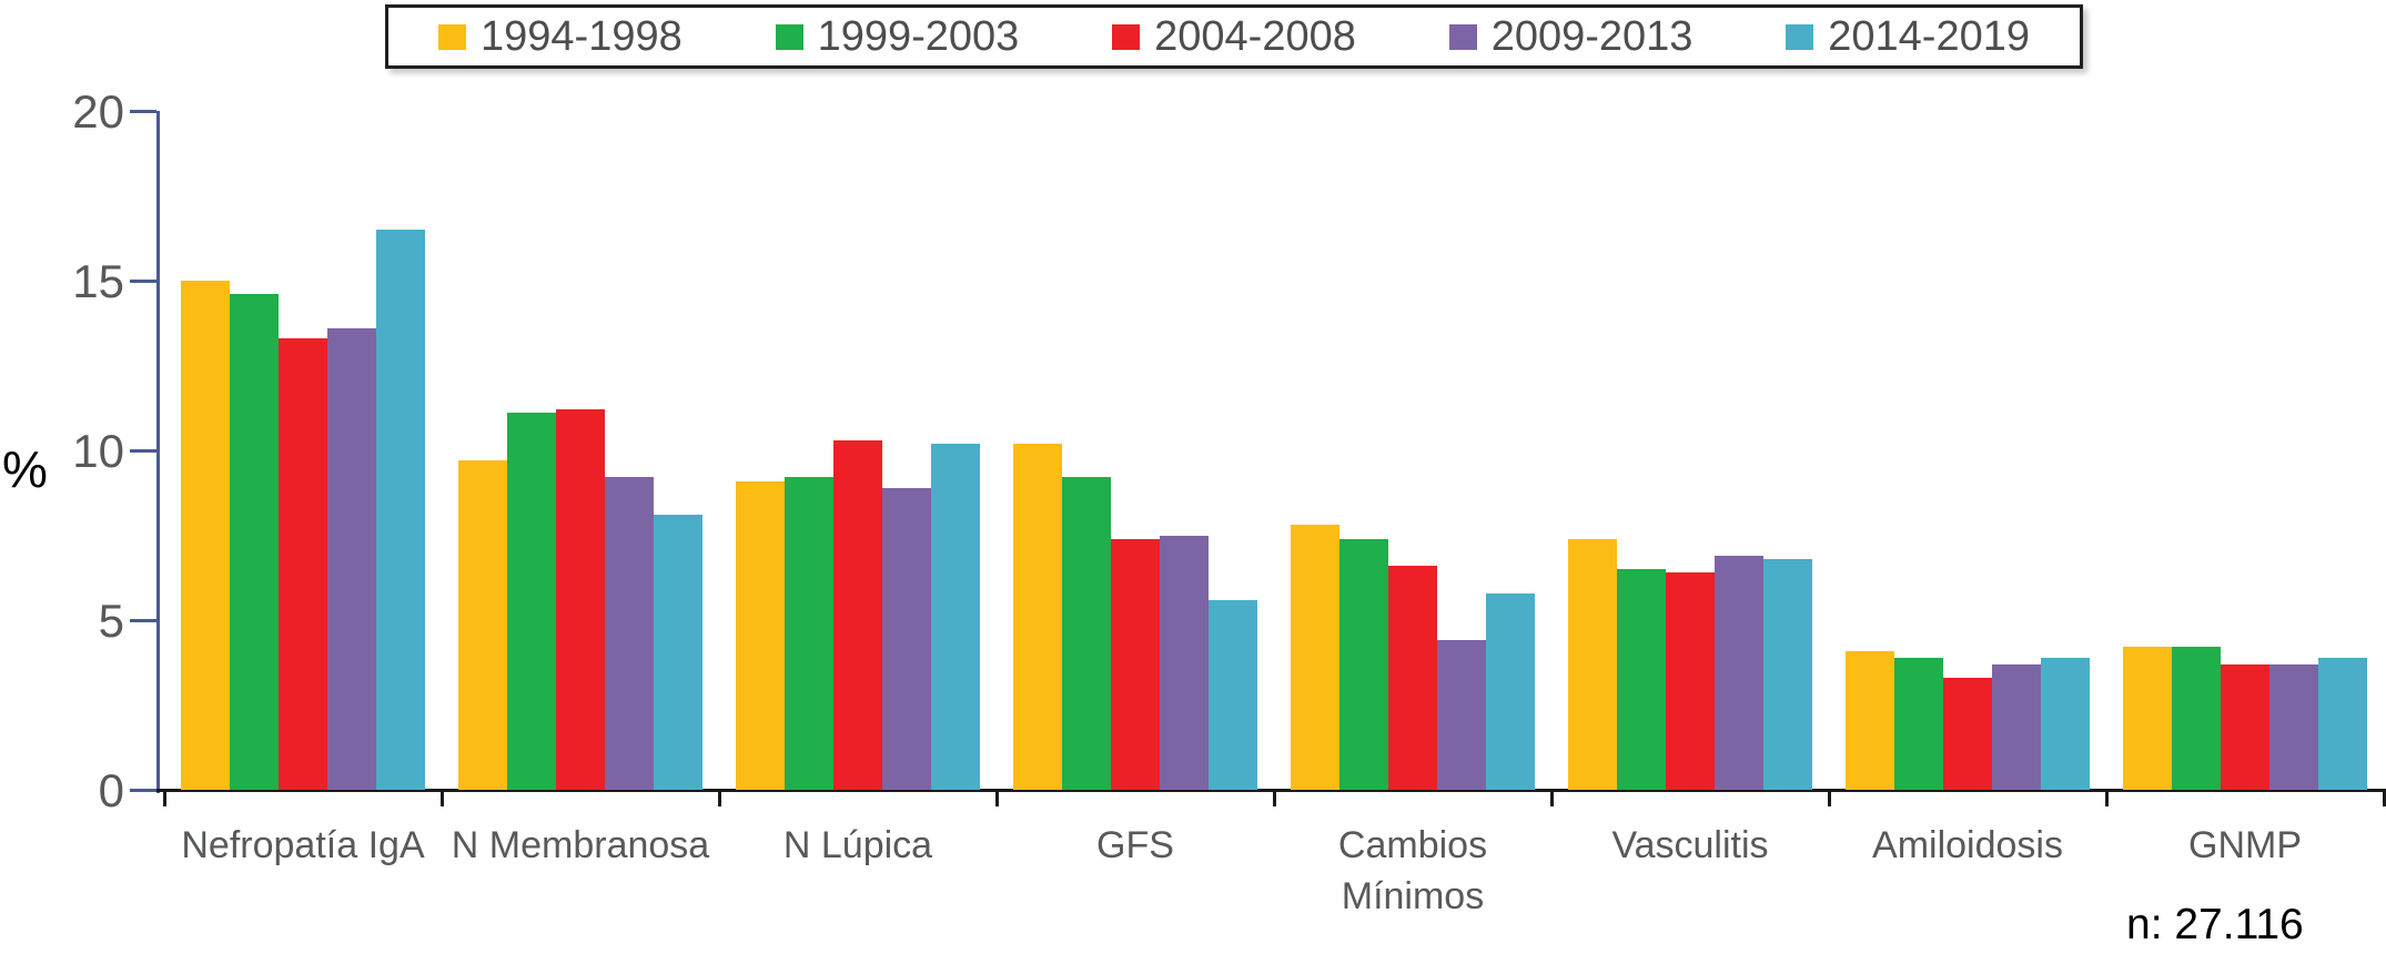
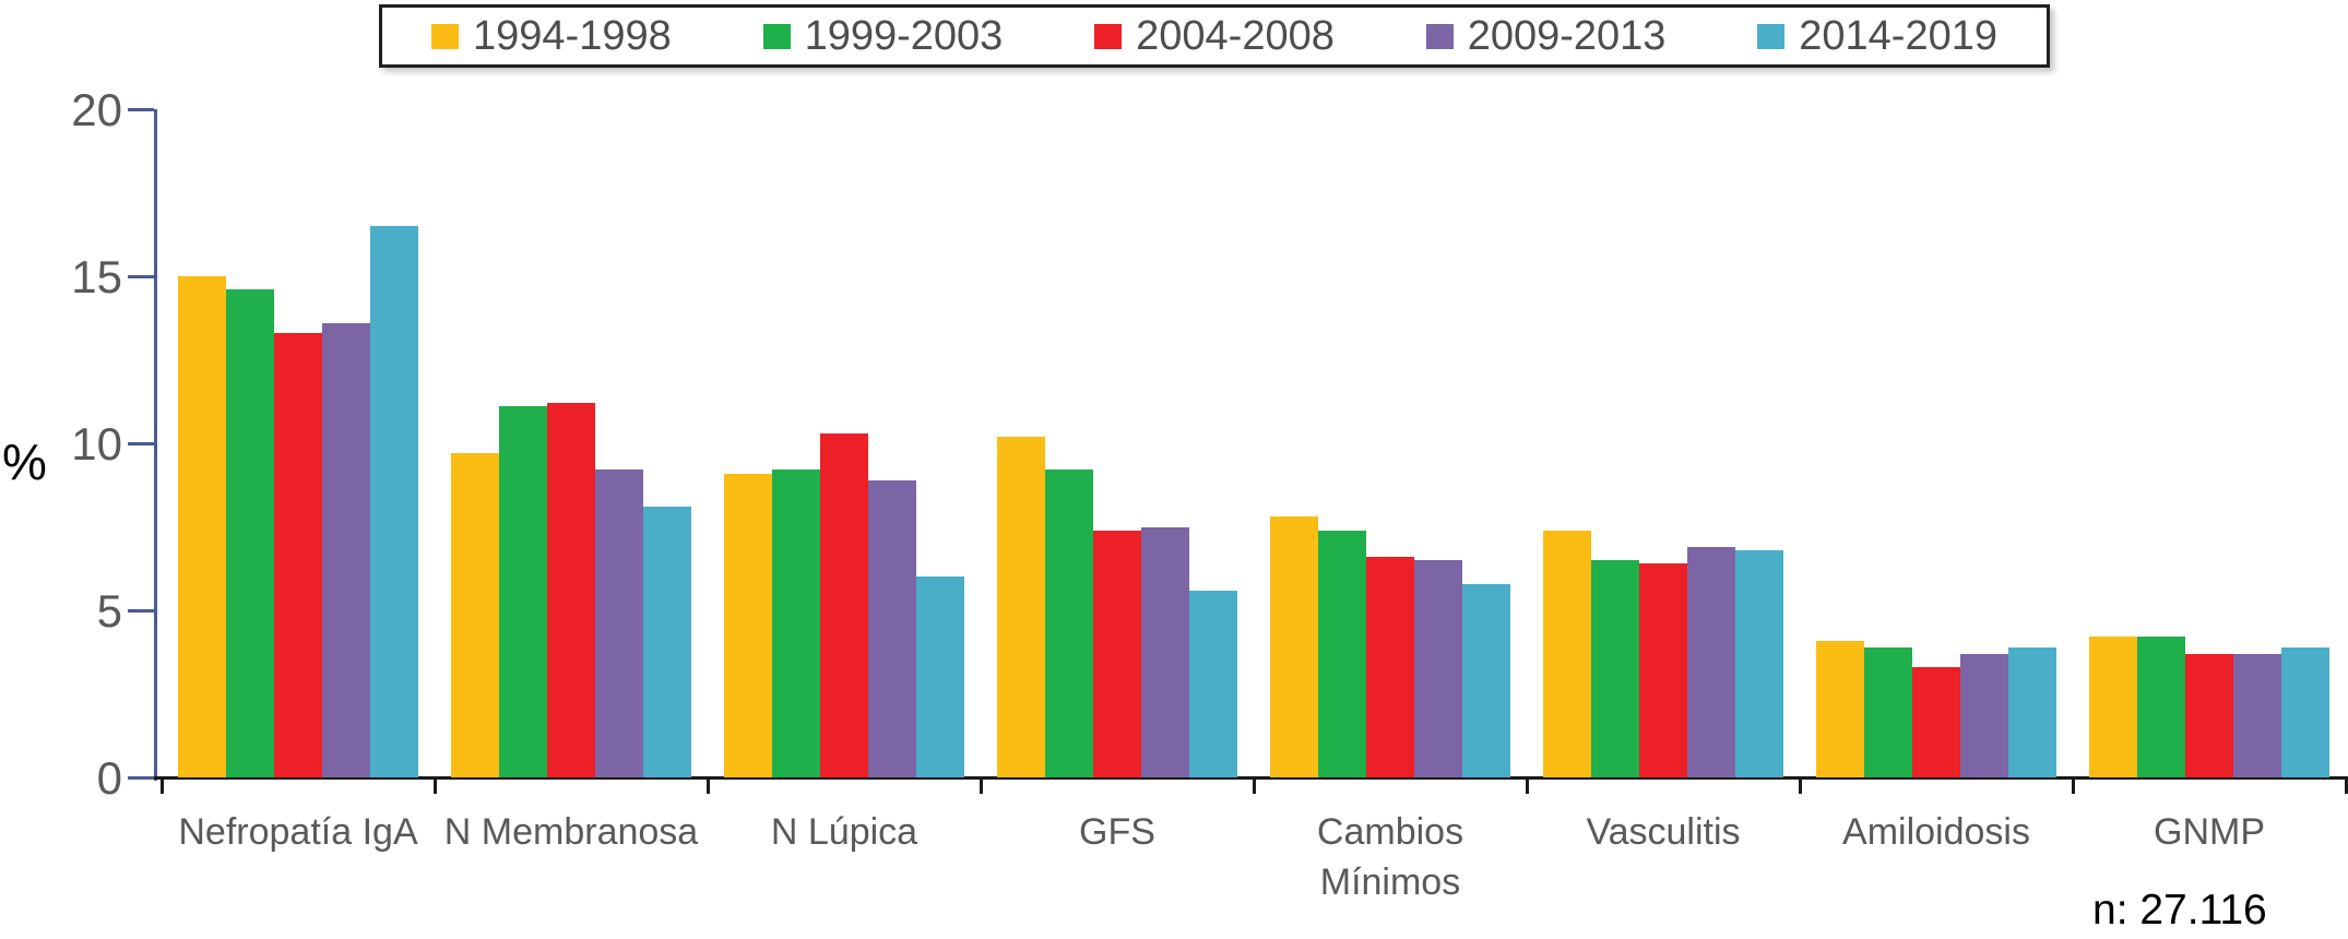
2014-2019/N Lúpica: 10.2 -> 6.0
2009-2013/Cambios Mínimos: 4.4 -> 6.5
